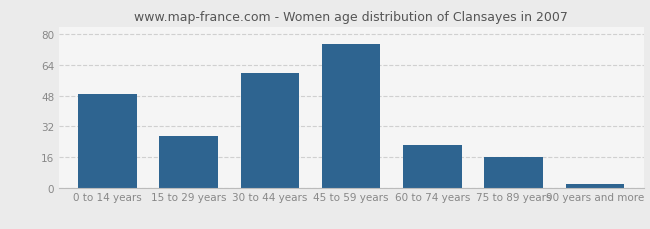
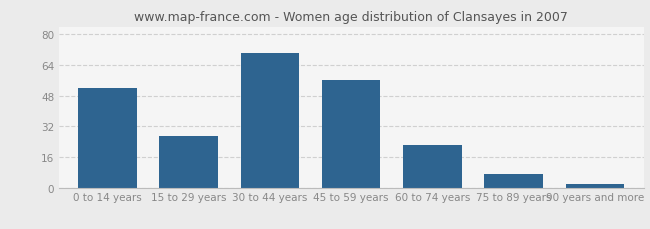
0 to 14 years: 49 -> 52
30 to 44 years: 60 -> 70
45 to 59 years: 75 -> 56
75 to 89 years: 16 -> 7
